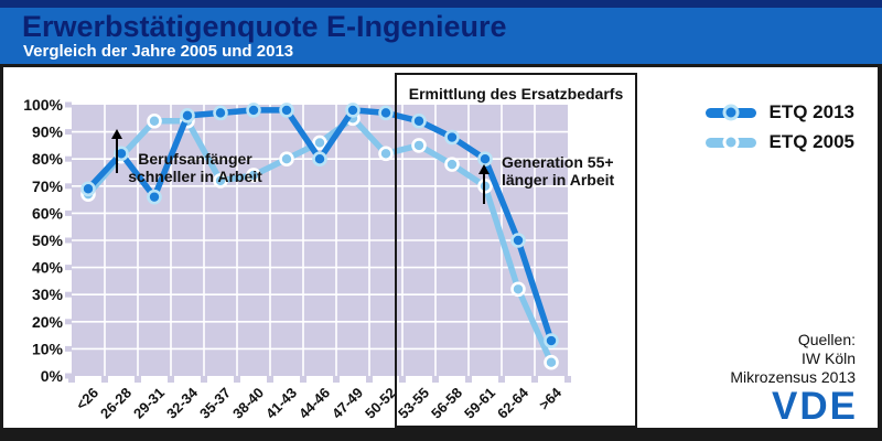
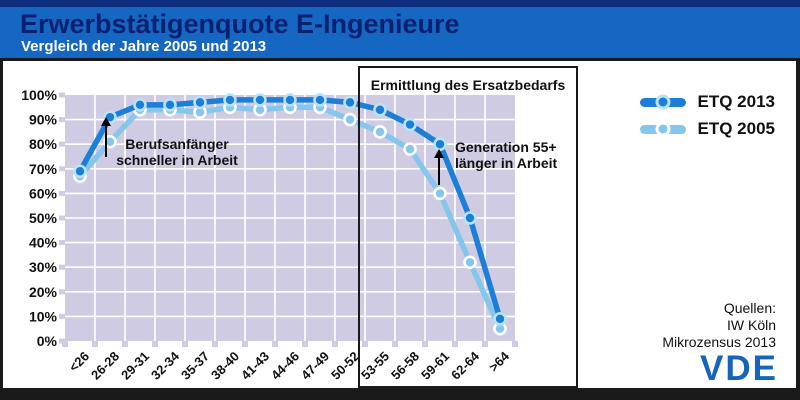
ETQ 2013/26-28: 82% -> 91%
ETQ 2013/29-31: 66% -> 96%
ETQ 2005/35-37: 72% -> 93%
ETQ 2005/38-40: 74% -> 95%
ETQ 2005/41-43: 80% -> 94%
ETQ 2013/44-46: 80% -> 98%
ETQ 2005/44-46: 86% -> 95%
ETQ 2005/50-52: 82% -> 90%
ETQ 2005/59-61: 70% -> 60%
ETQ 2013/>64: 13% -> 9%
